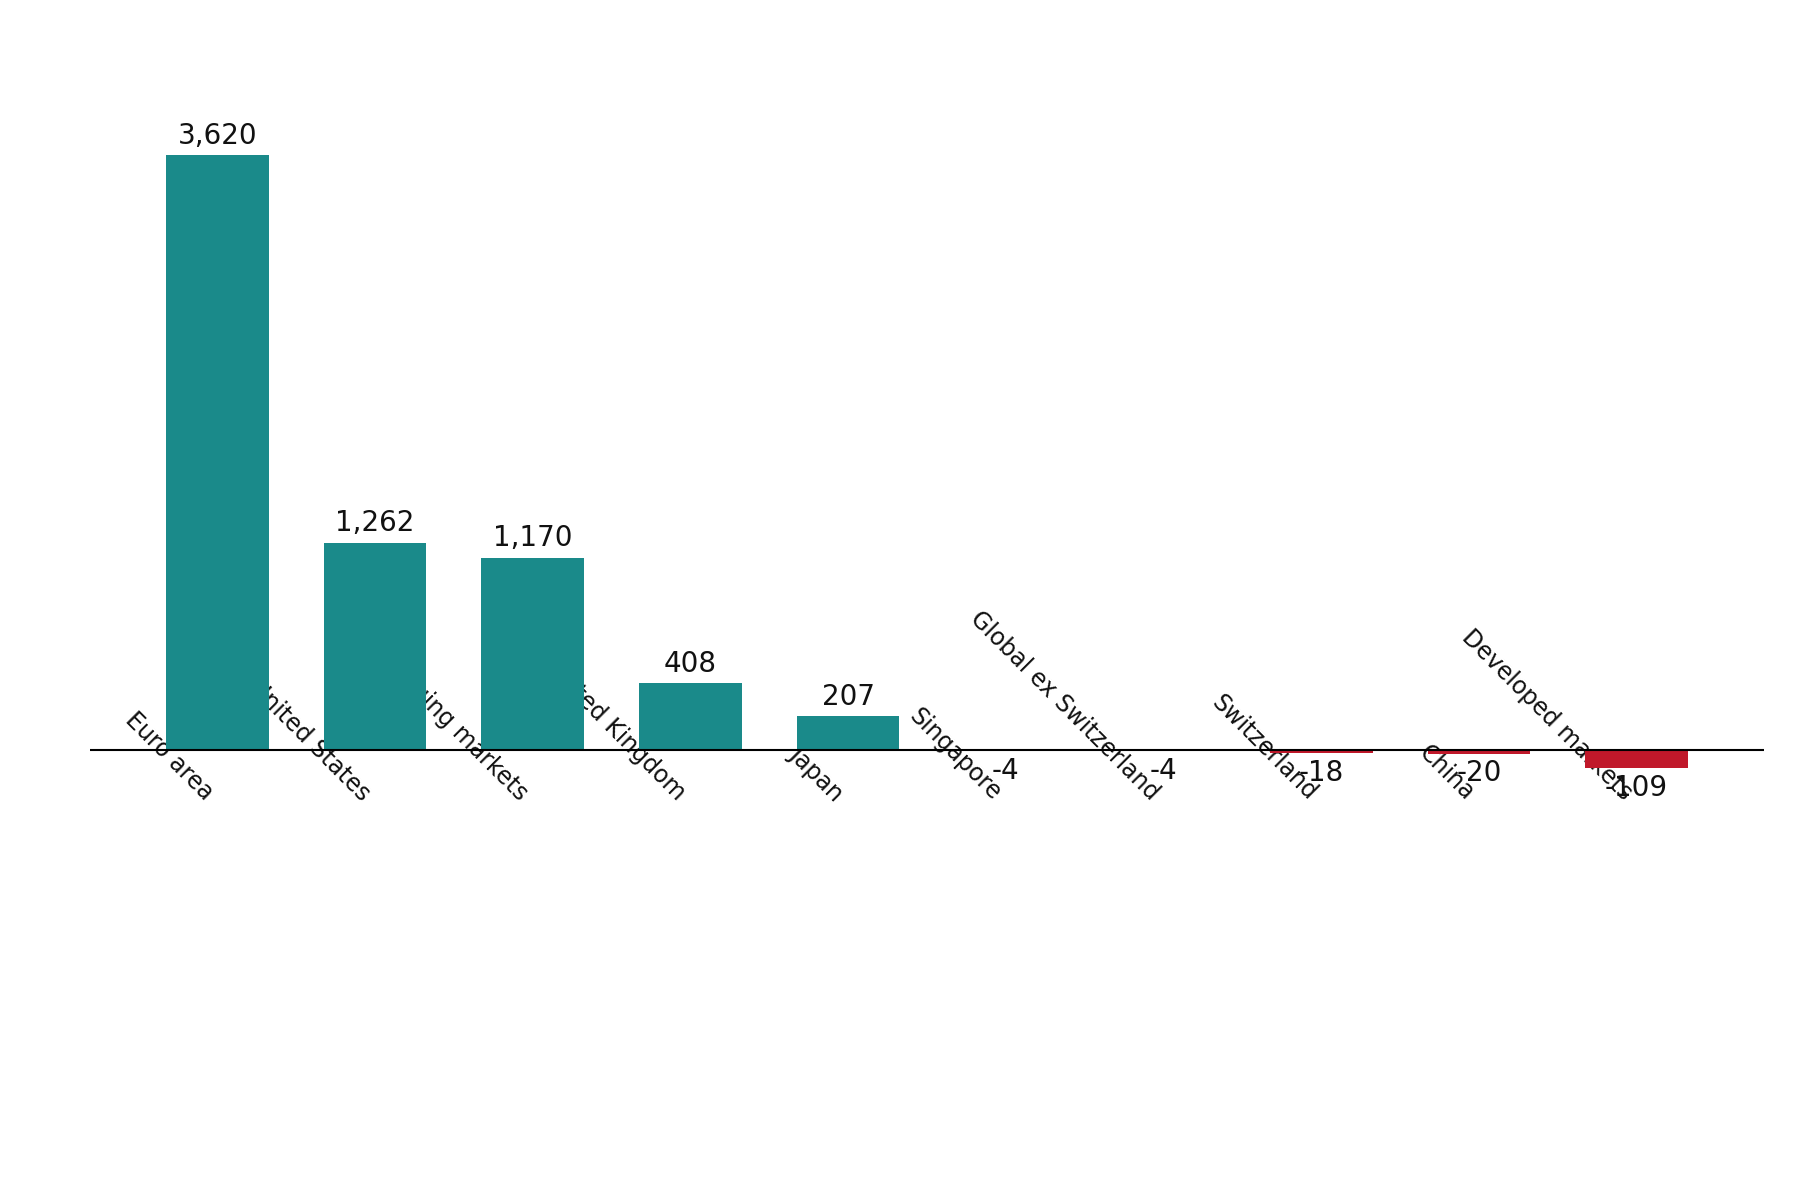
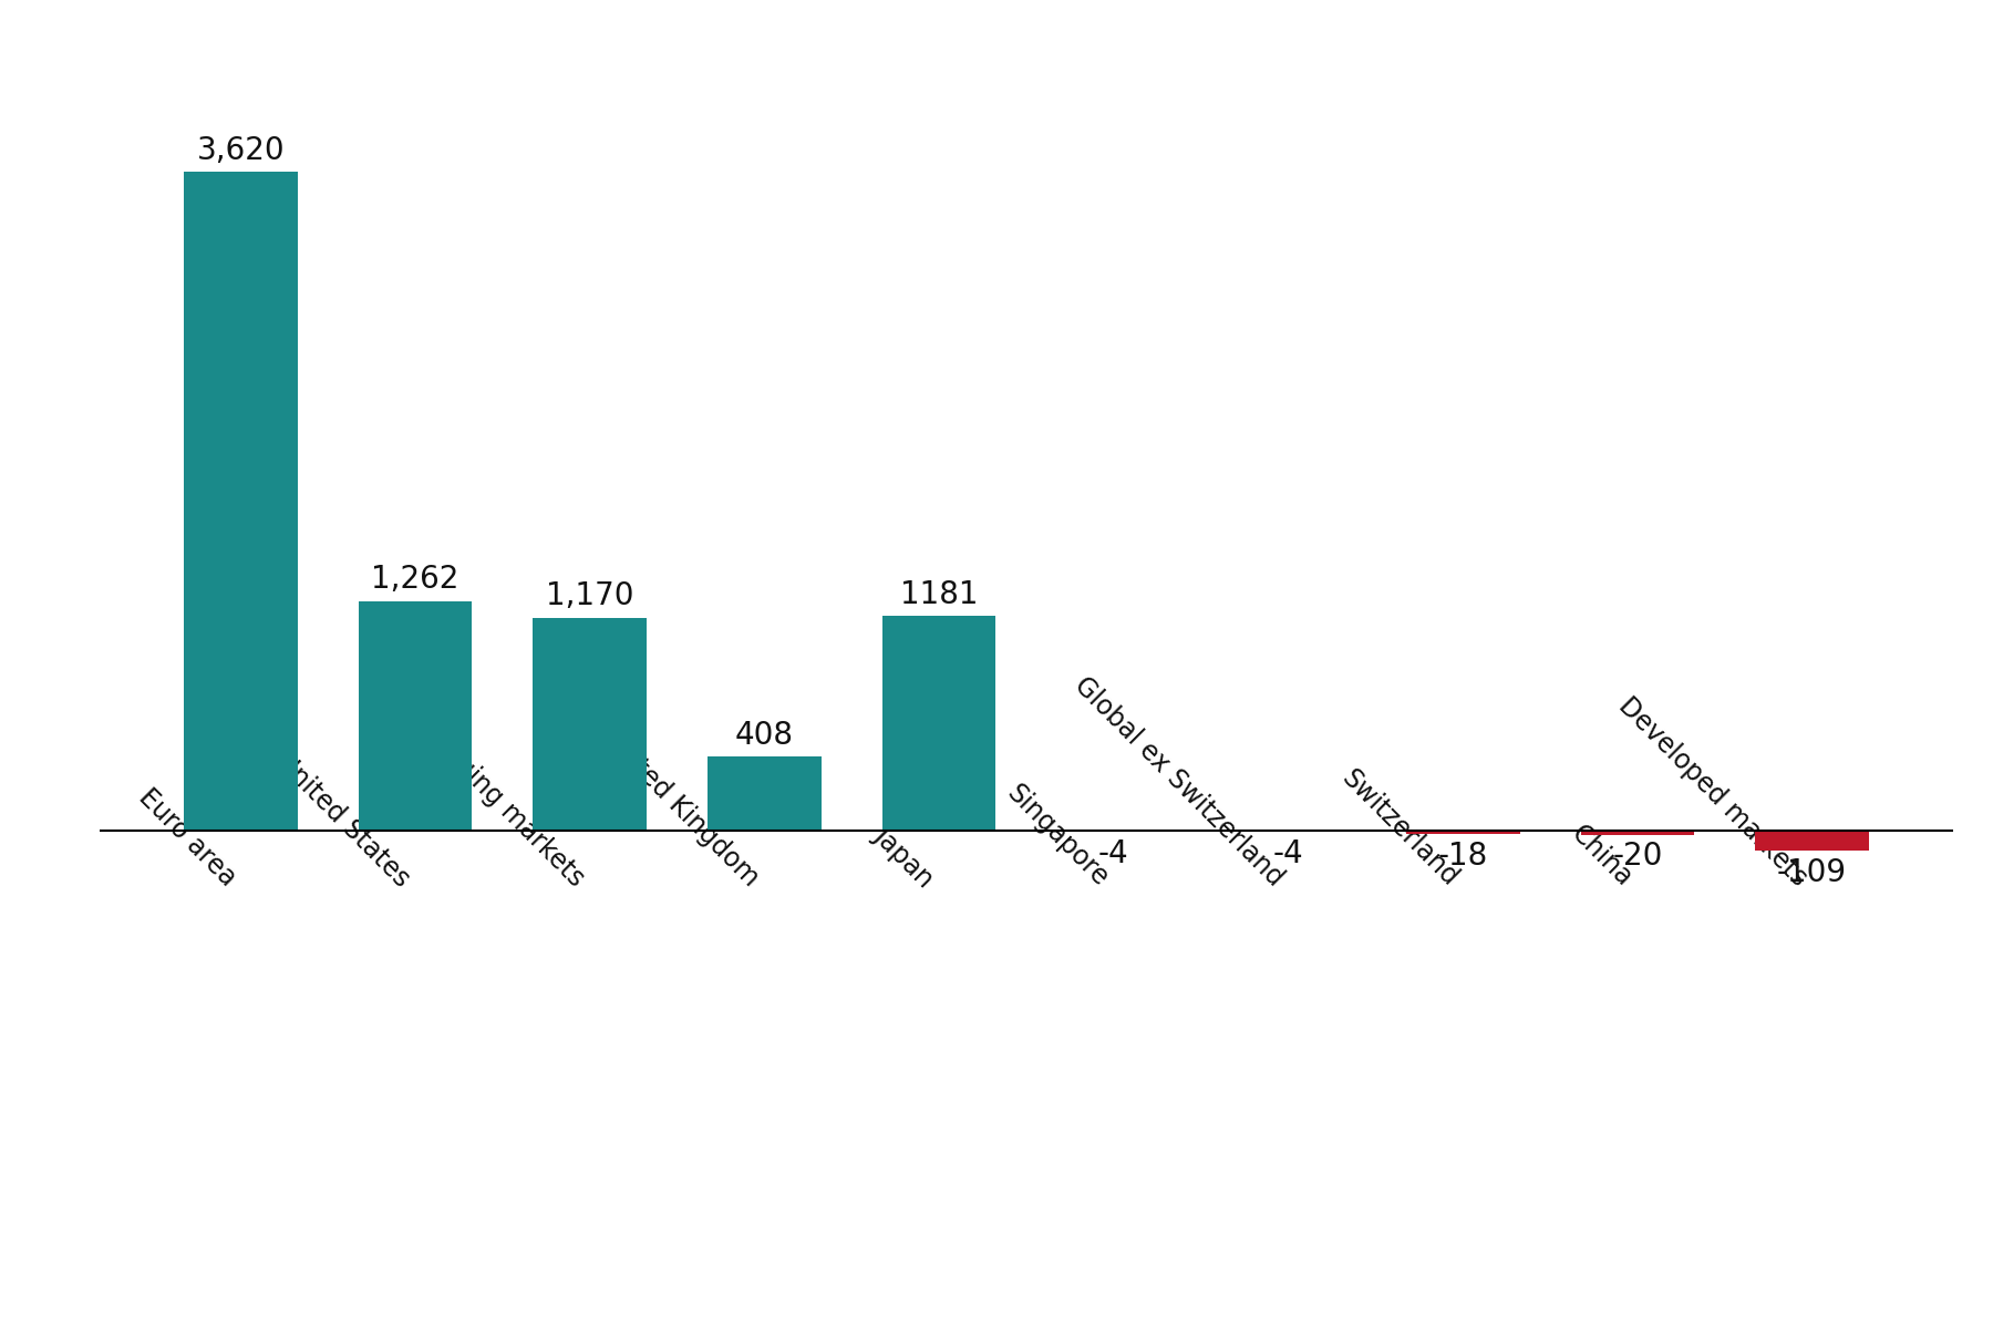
Japan: 207 -> 1181
